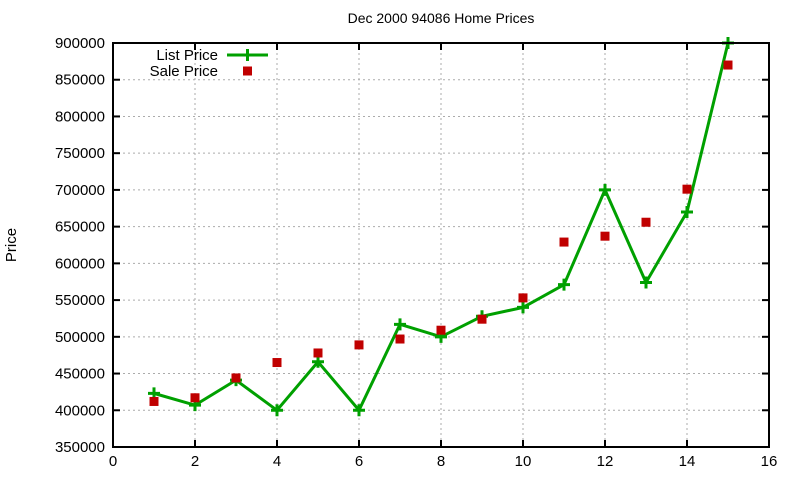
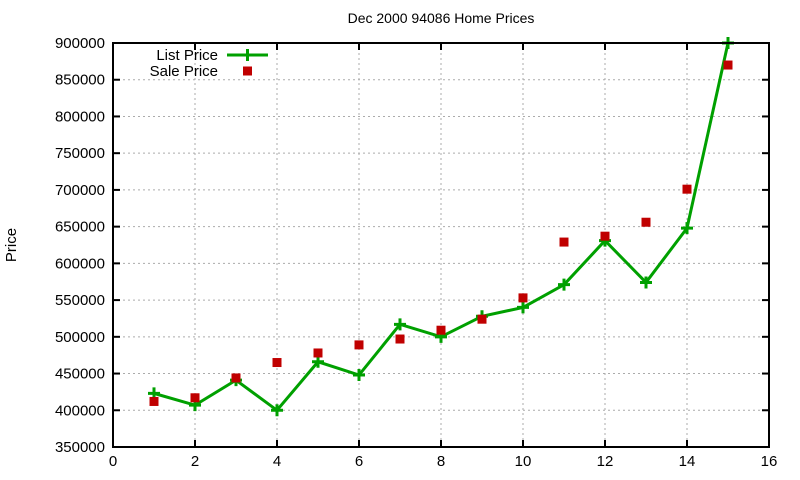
List Price/6: 400000 -> 450000
List Price/12: 700000 -> 630000
List Price/14: 670000 -> 650000
